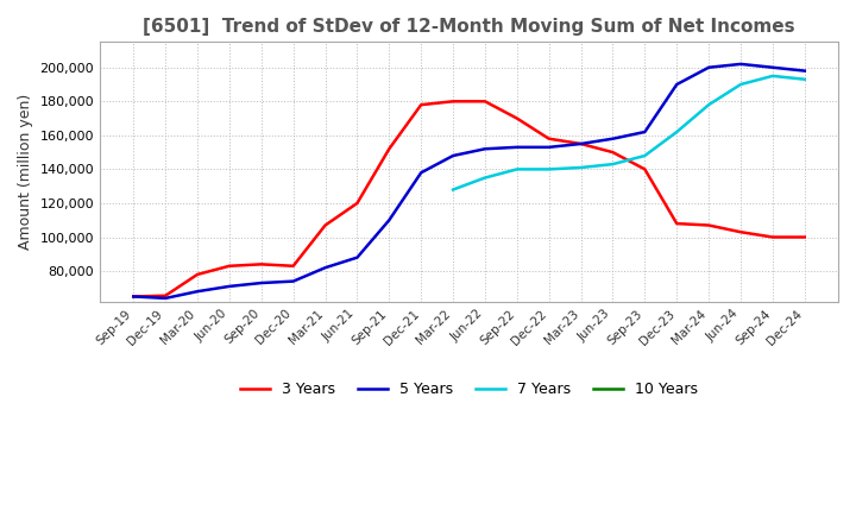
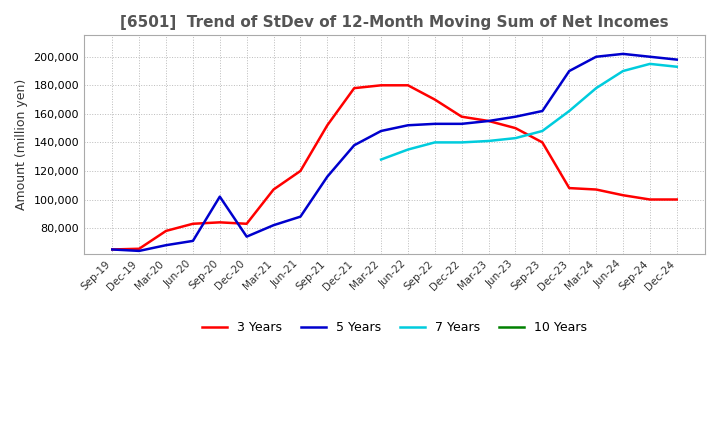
5 Years/Sep-20: 73,000 -> 102,000
5 Years/Sep-21: 110,000 -> 116,000
